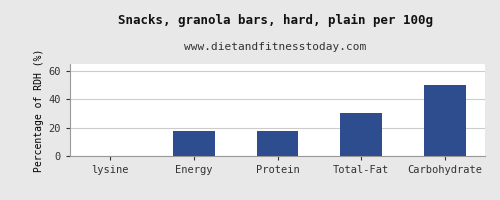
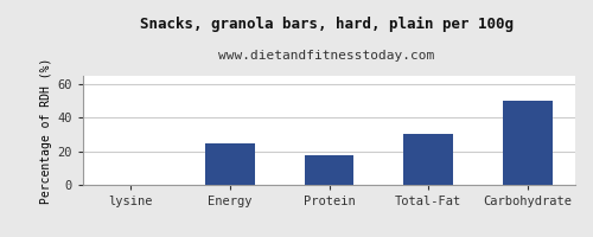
Energy: 18 -> 24
